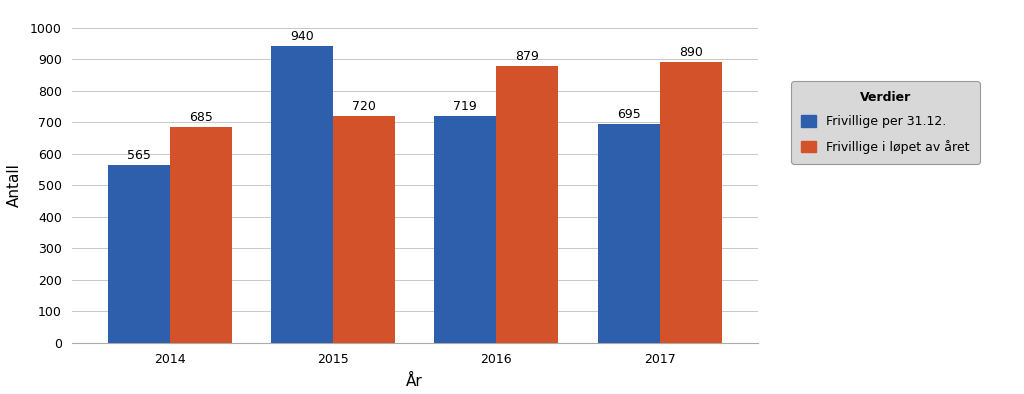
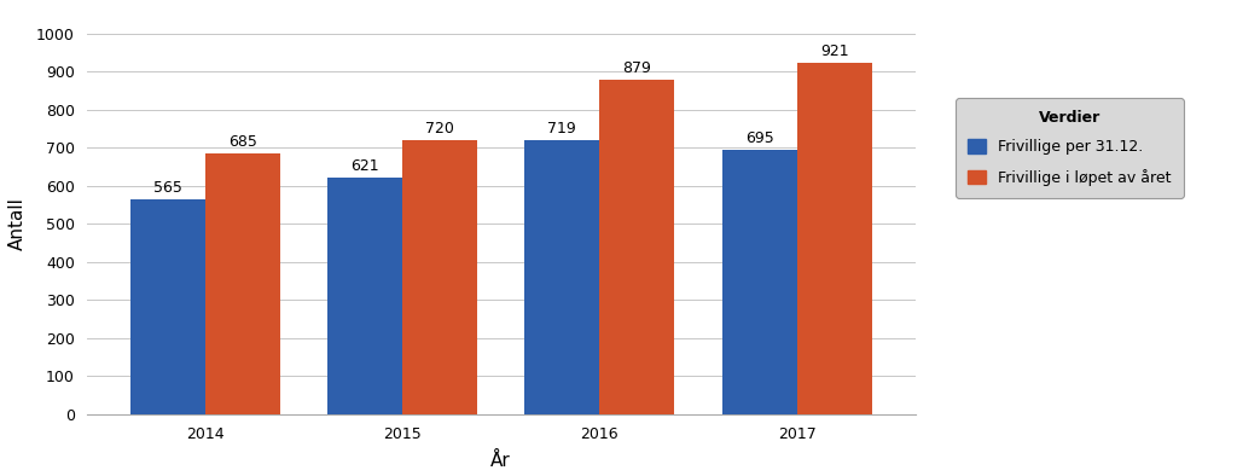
Frivillige per 31.12./2015: 940 -> 621
Frivillige i løpet av året/2017: 890 -> 921
